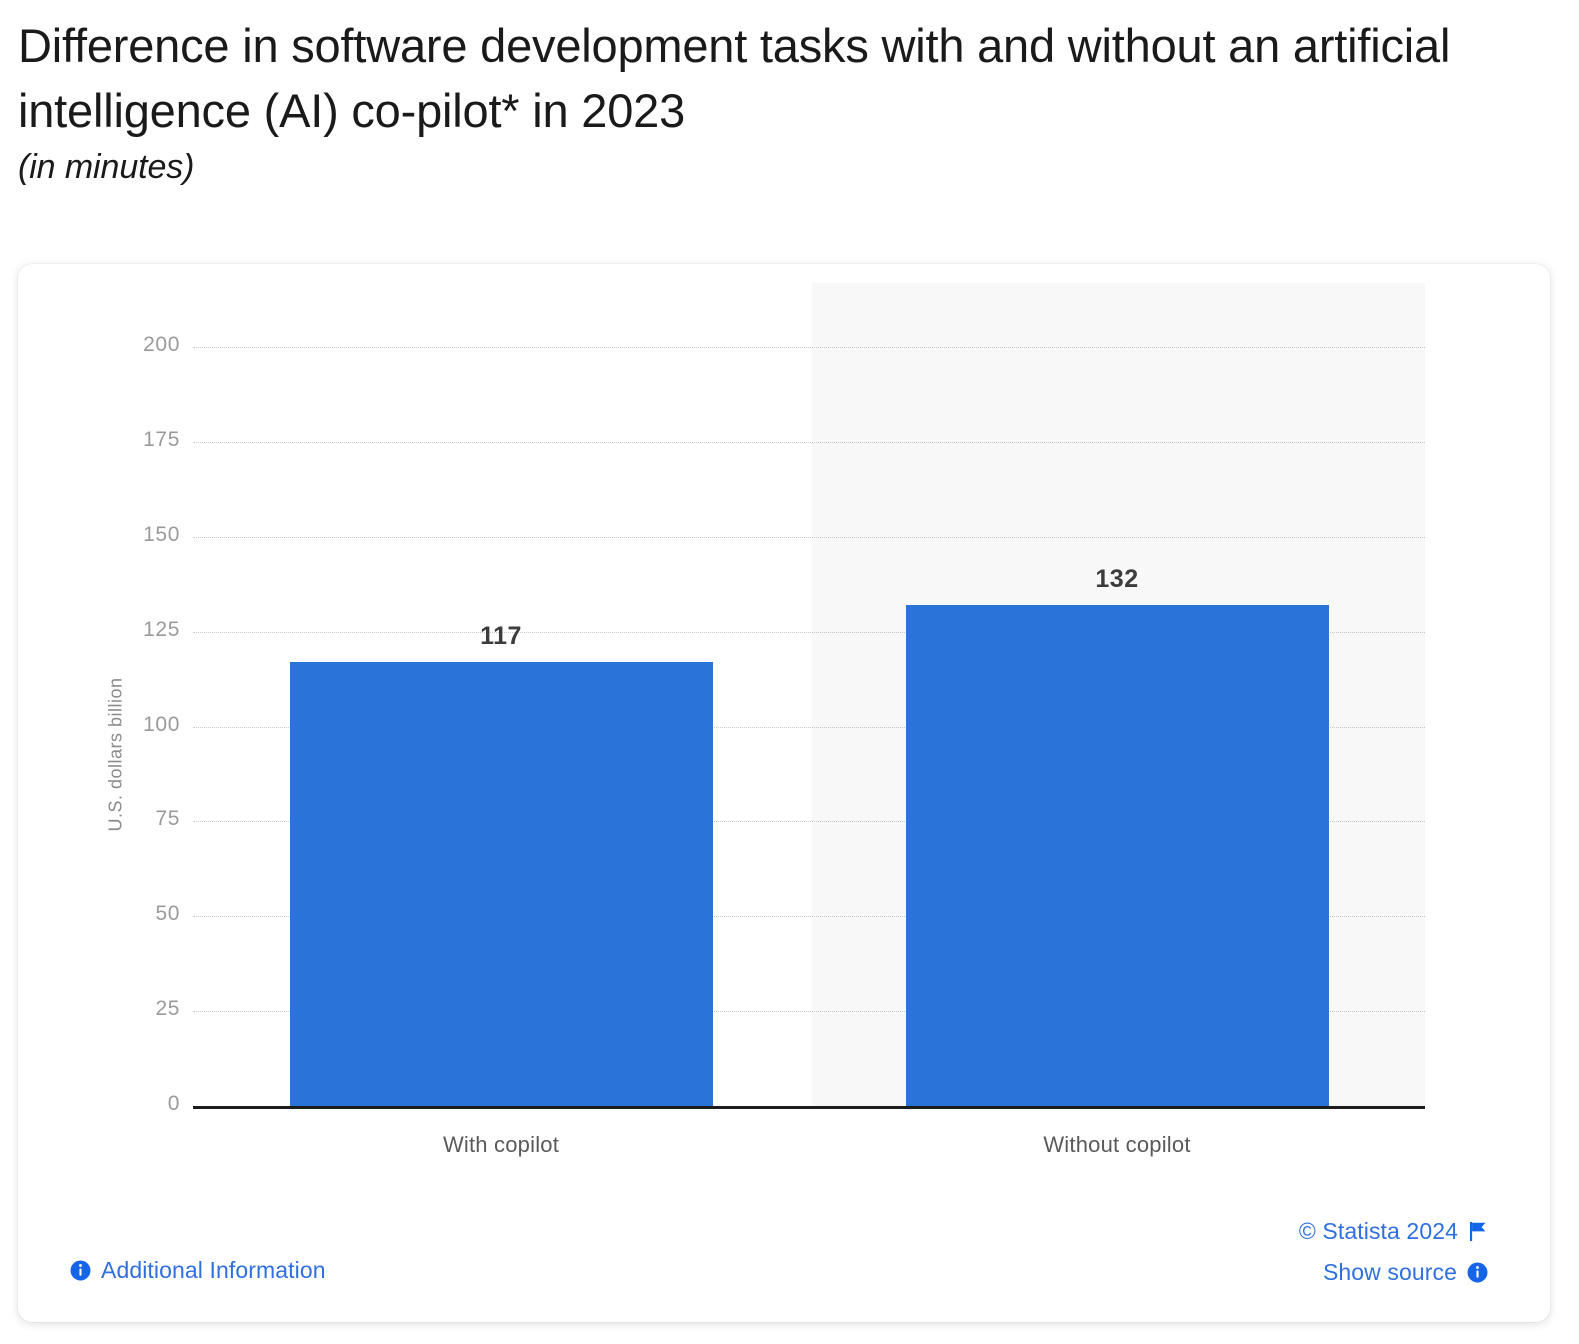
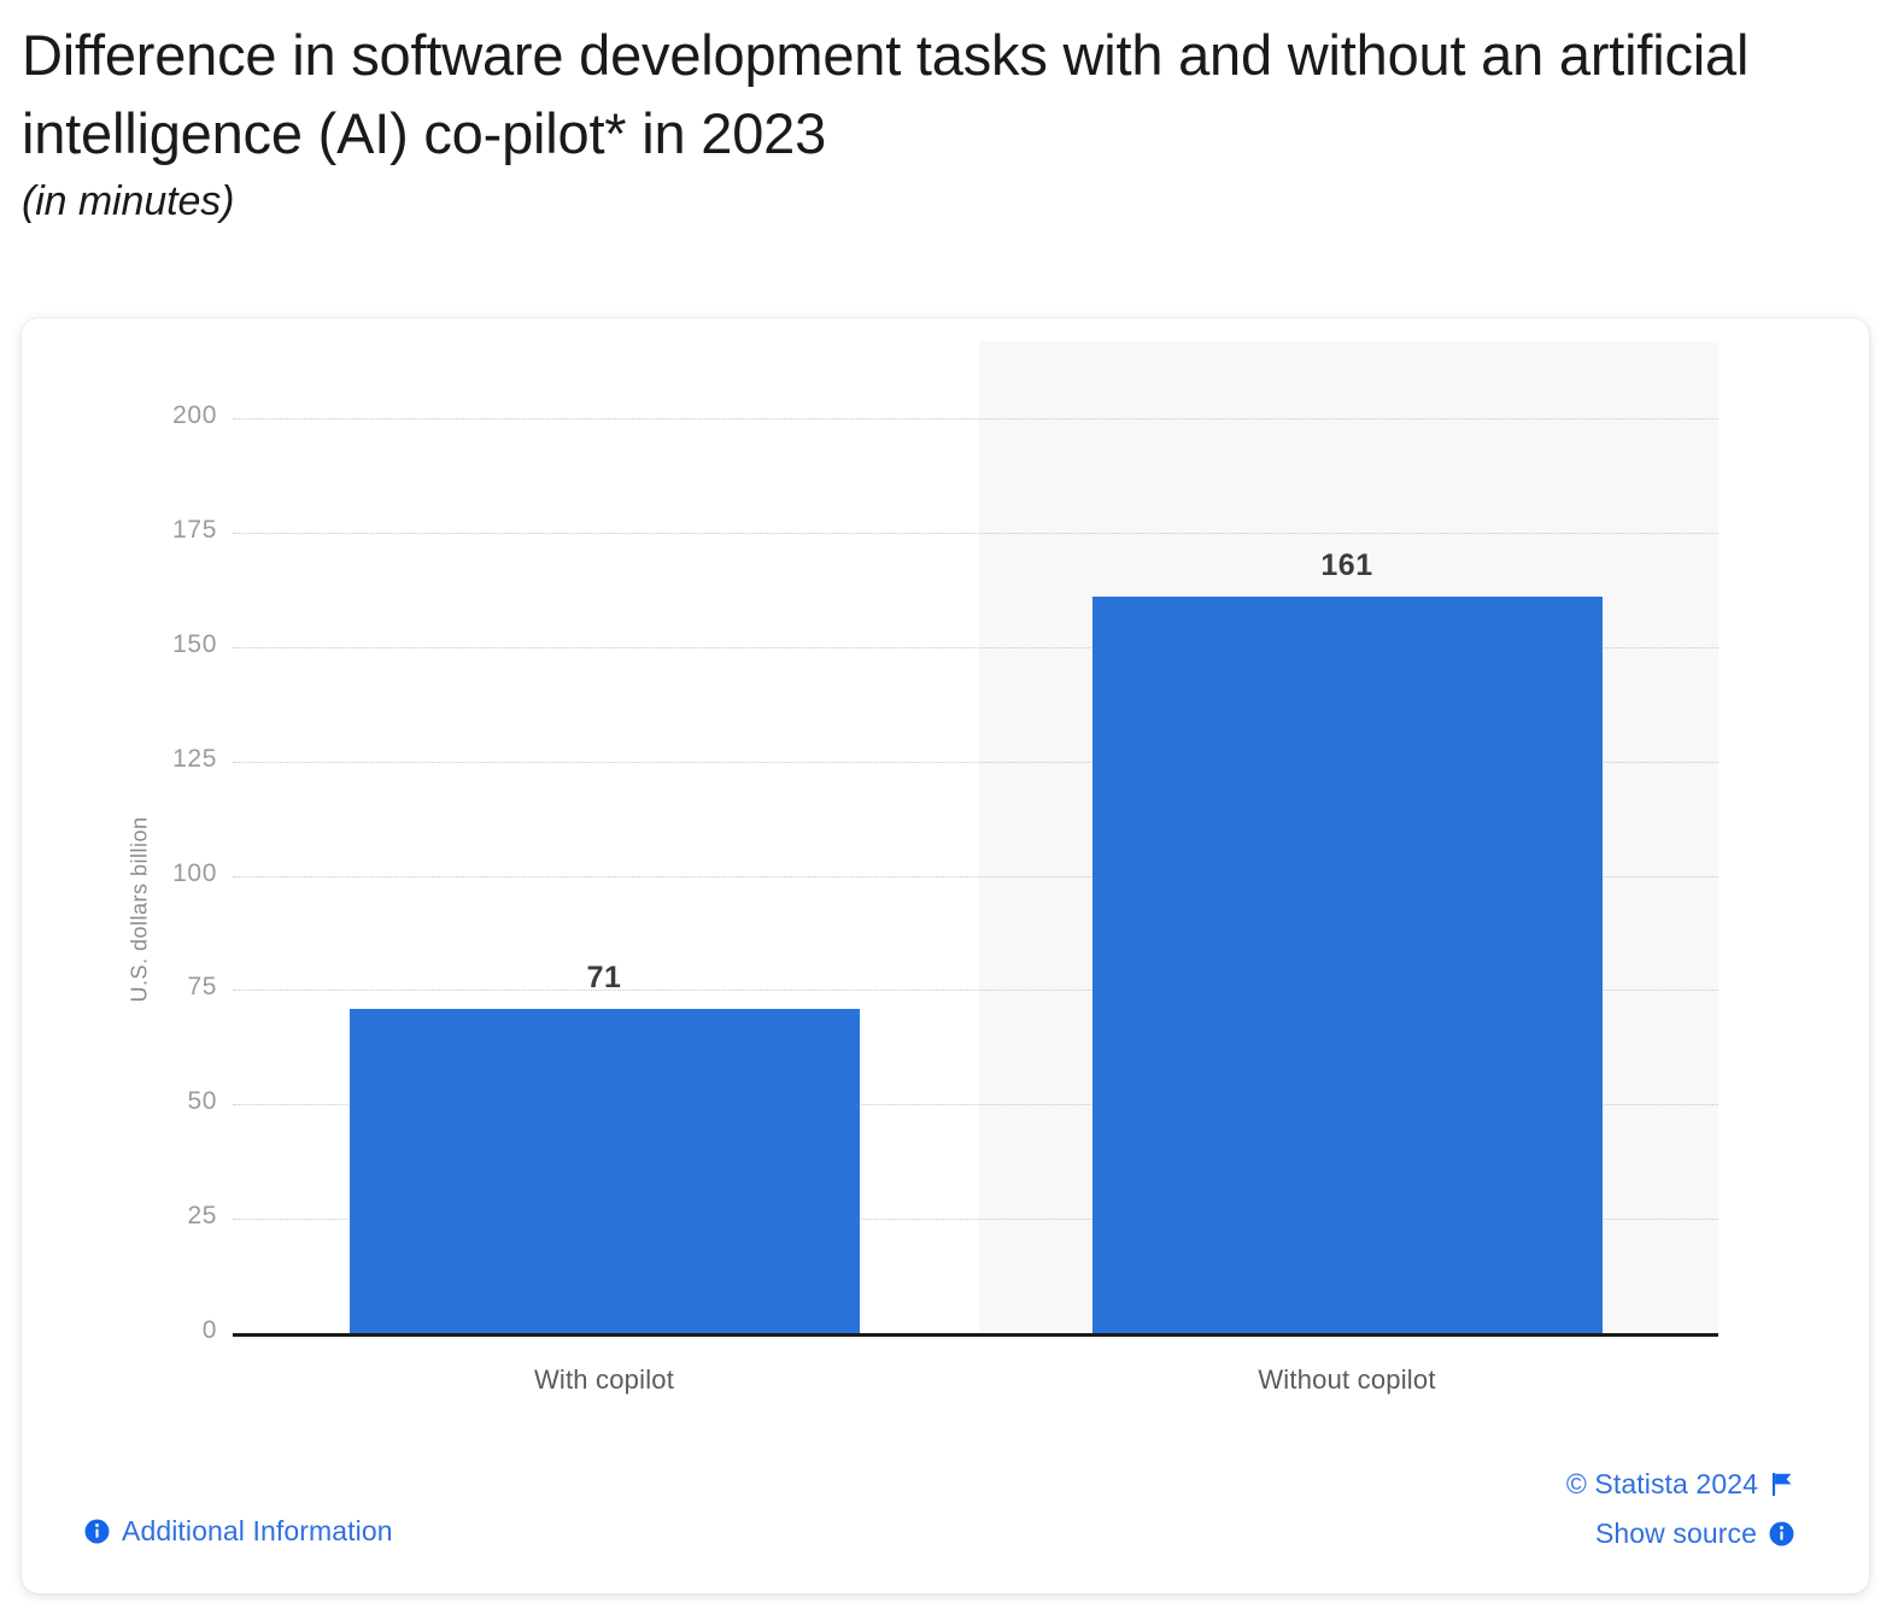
With copilot: 117 -> 71
Without copilot: 132 -> 161
